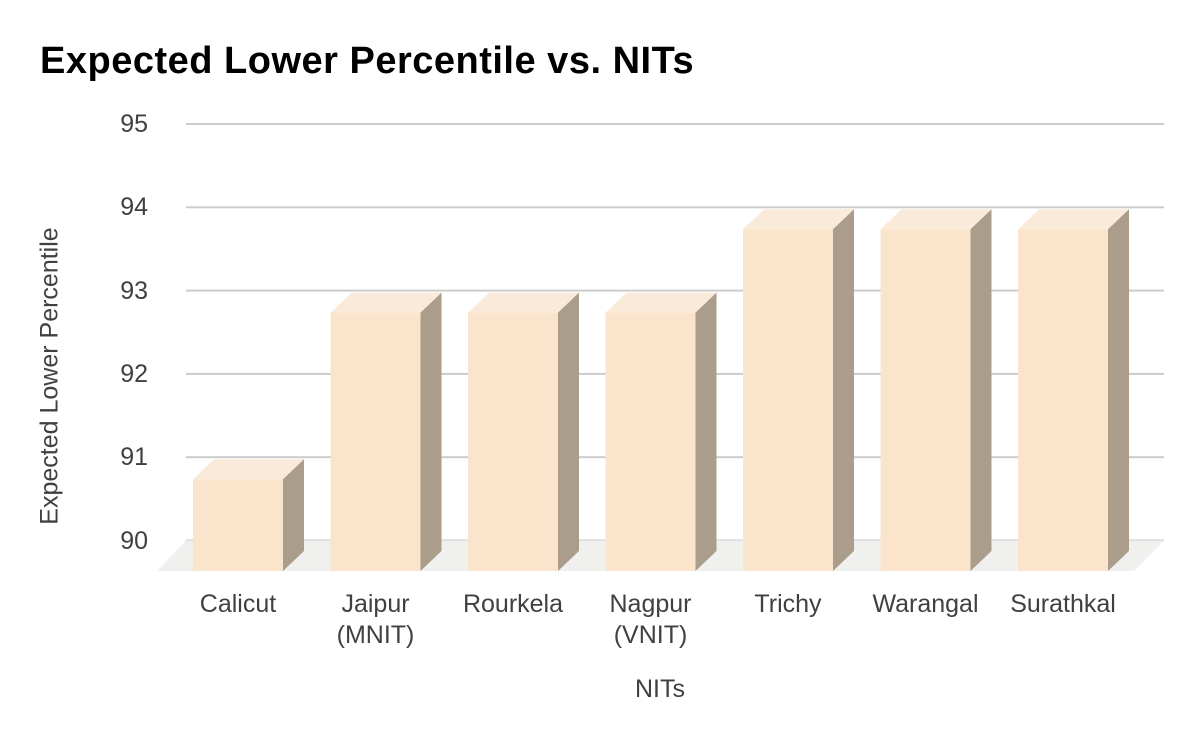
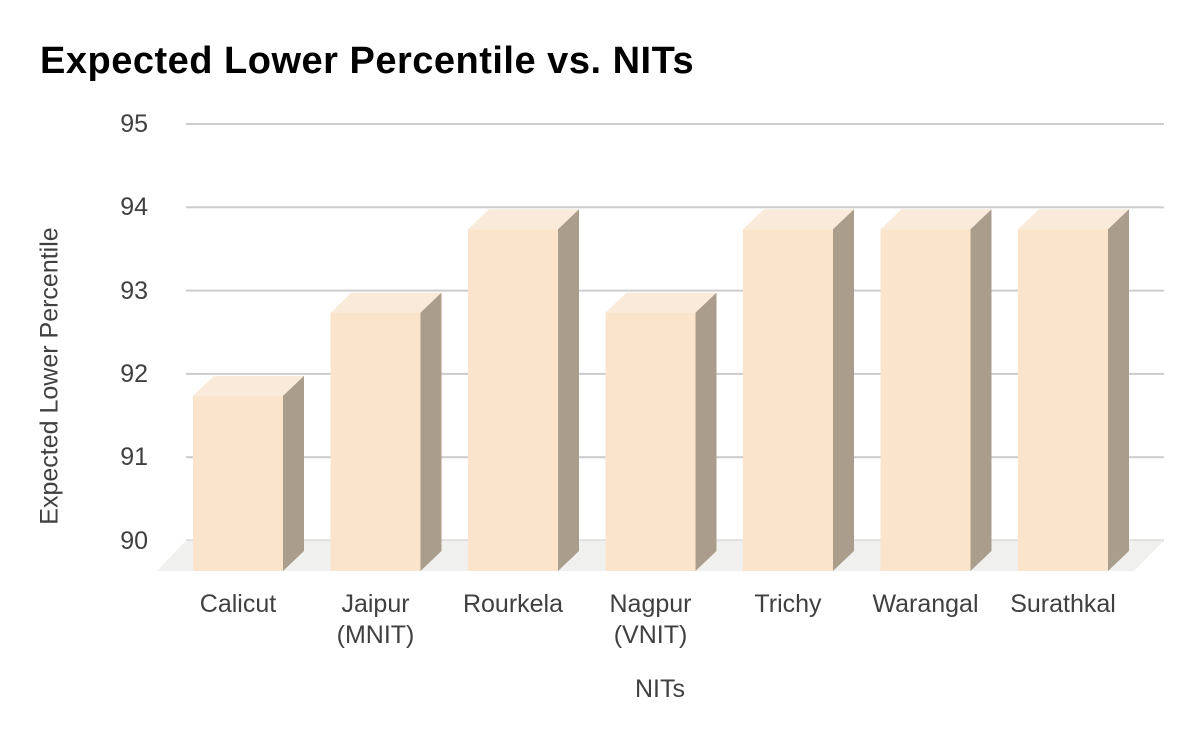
Calicut: 91 -> 92
Rourkela: 93 -> 94
